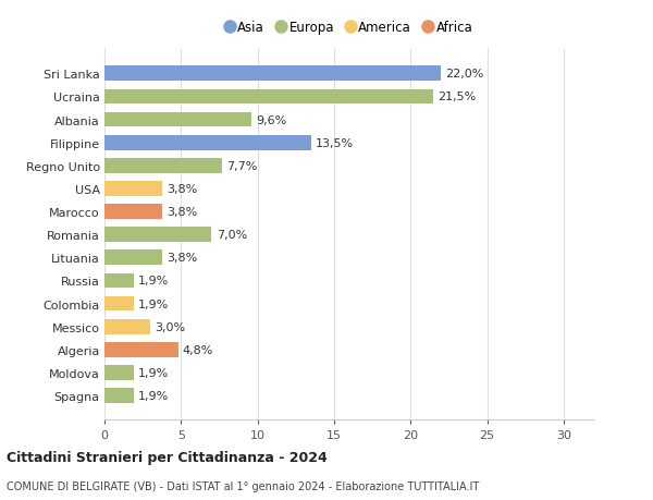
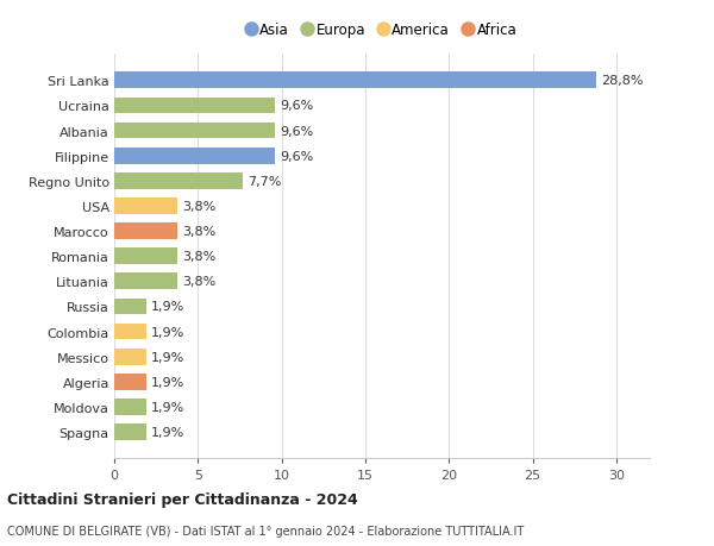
Sri Lanka: 22,0% -> 28,8%
Ucraina: 21,5% -> 9,6%
Filippine: 13,5% -> 9,6%
Romania: 7,0% -> 3,8%
Messico: 3,0% -> 1,9%
Algeria: 4,8% -> 1,9%
